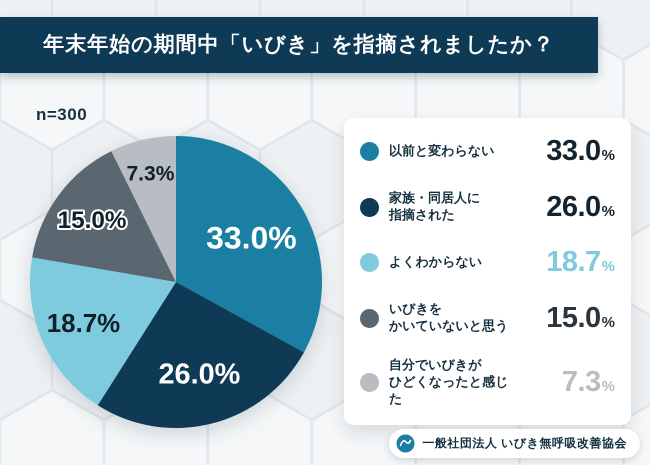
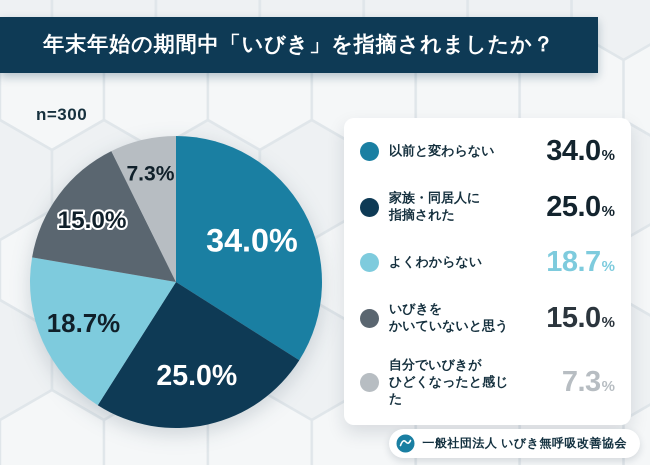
以前と変わらない: 33.0 -> 34.0
家族・同居人に指摘された: 26.0 -> 25.0
